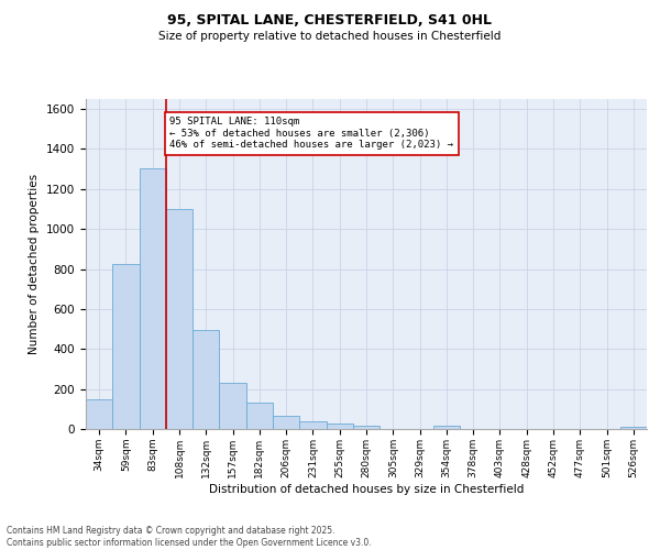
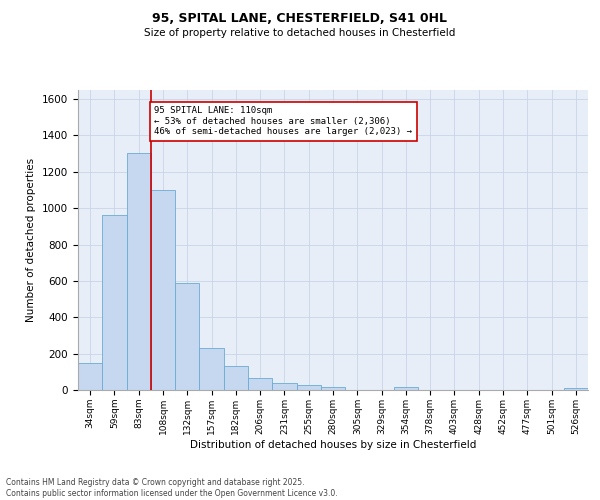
59sqm: 820 -> 960
132sqm: 500 -> 590
